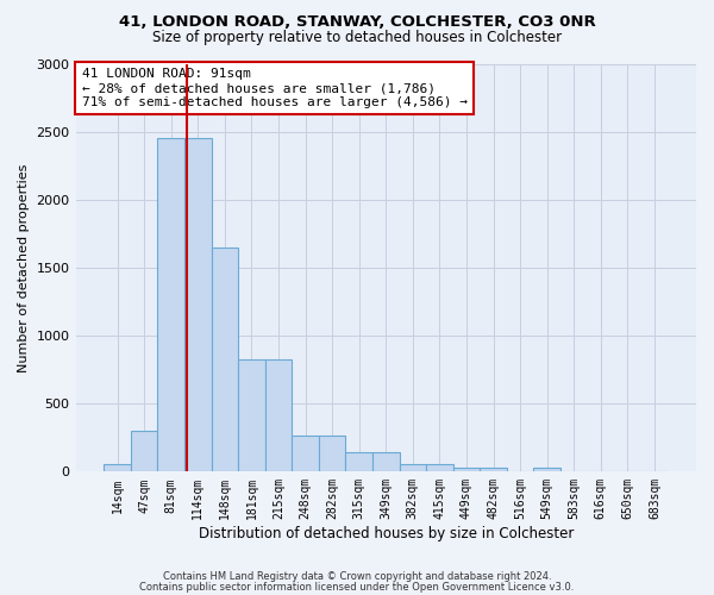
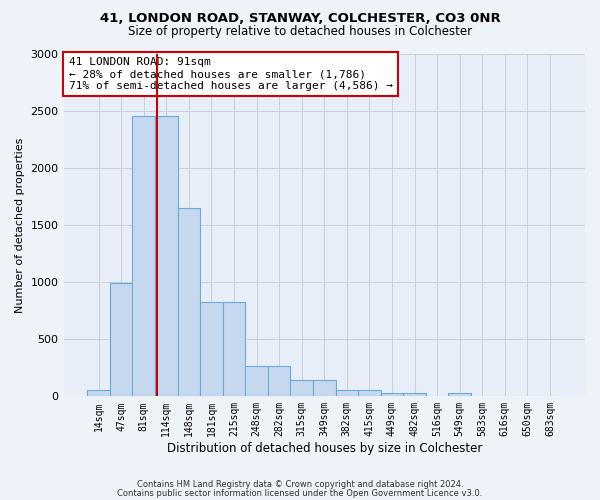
47sqm: 300 -> 990
